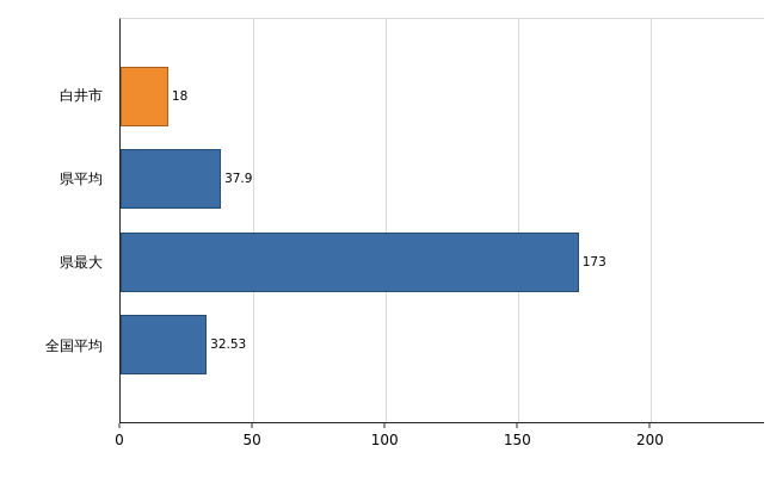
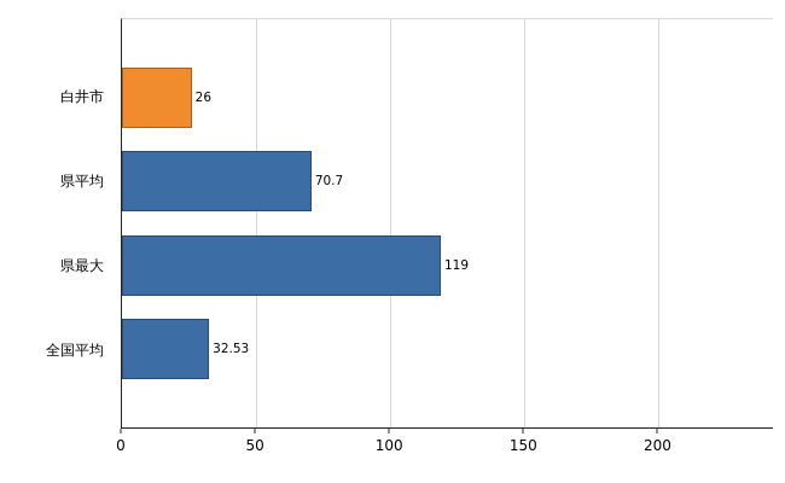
白井市: 18 -> 26
県平均: 37.9 -> 70.7
県最大: 173 -> 119
